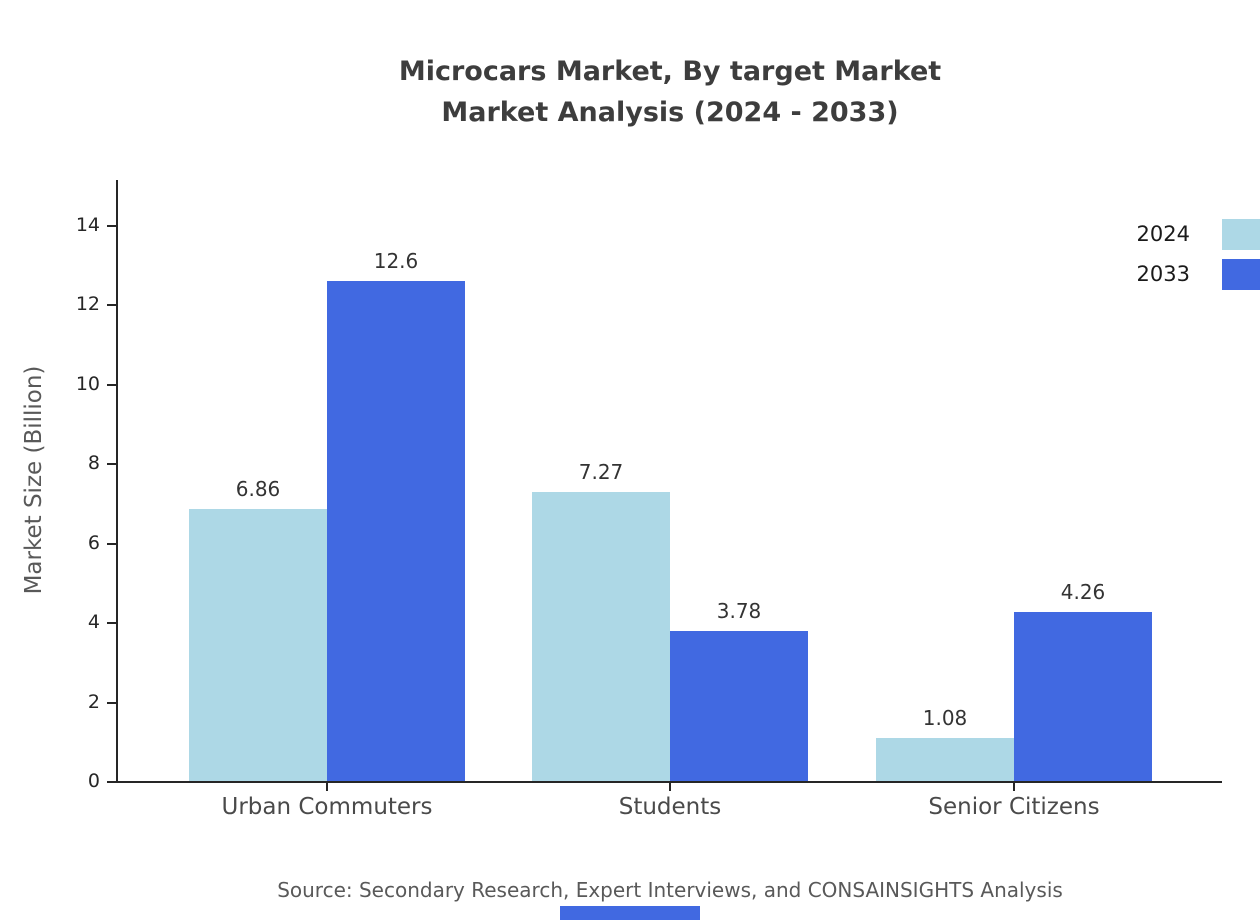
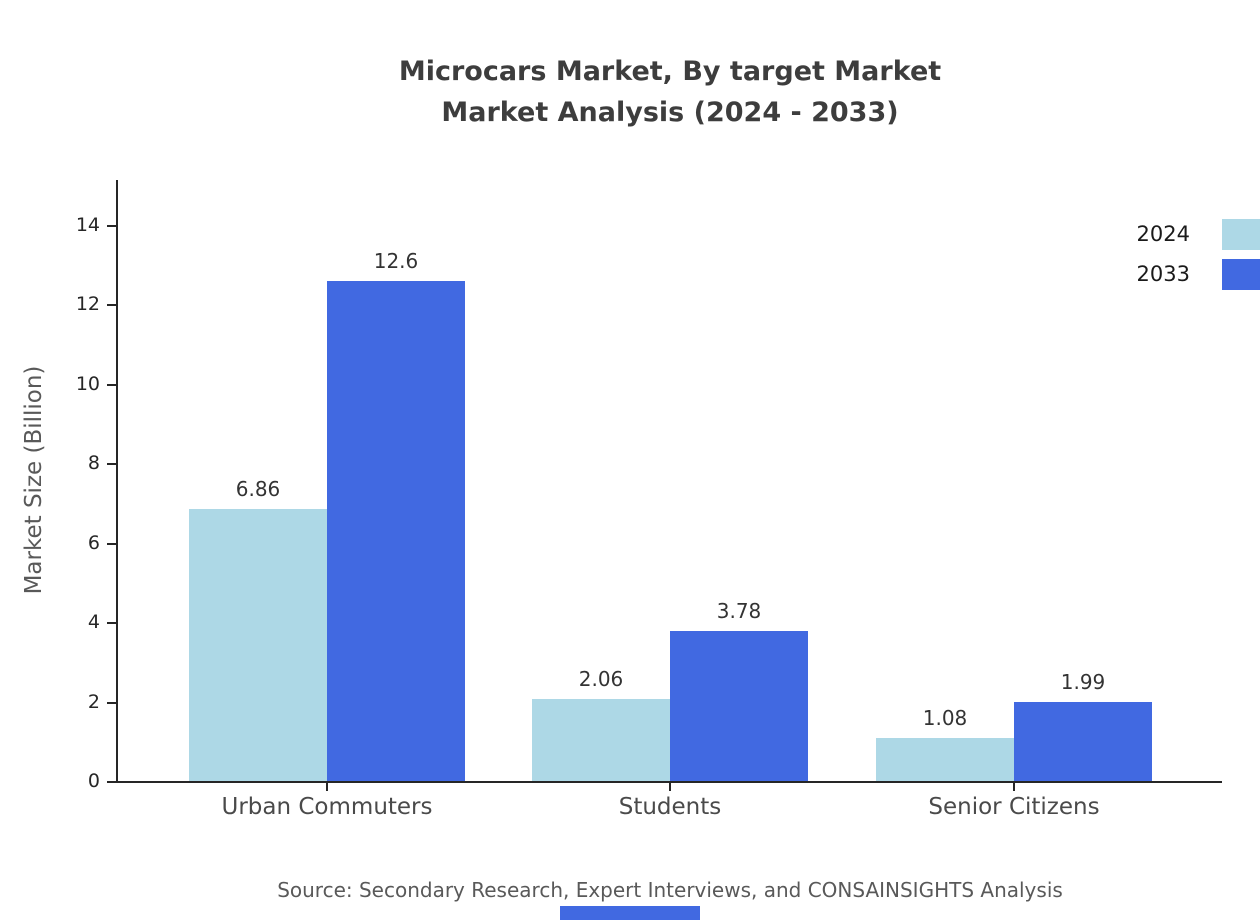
2024/Students: 7.27 -> 2.06
2033/Senior Citizens: 4.26 -> 1.99
